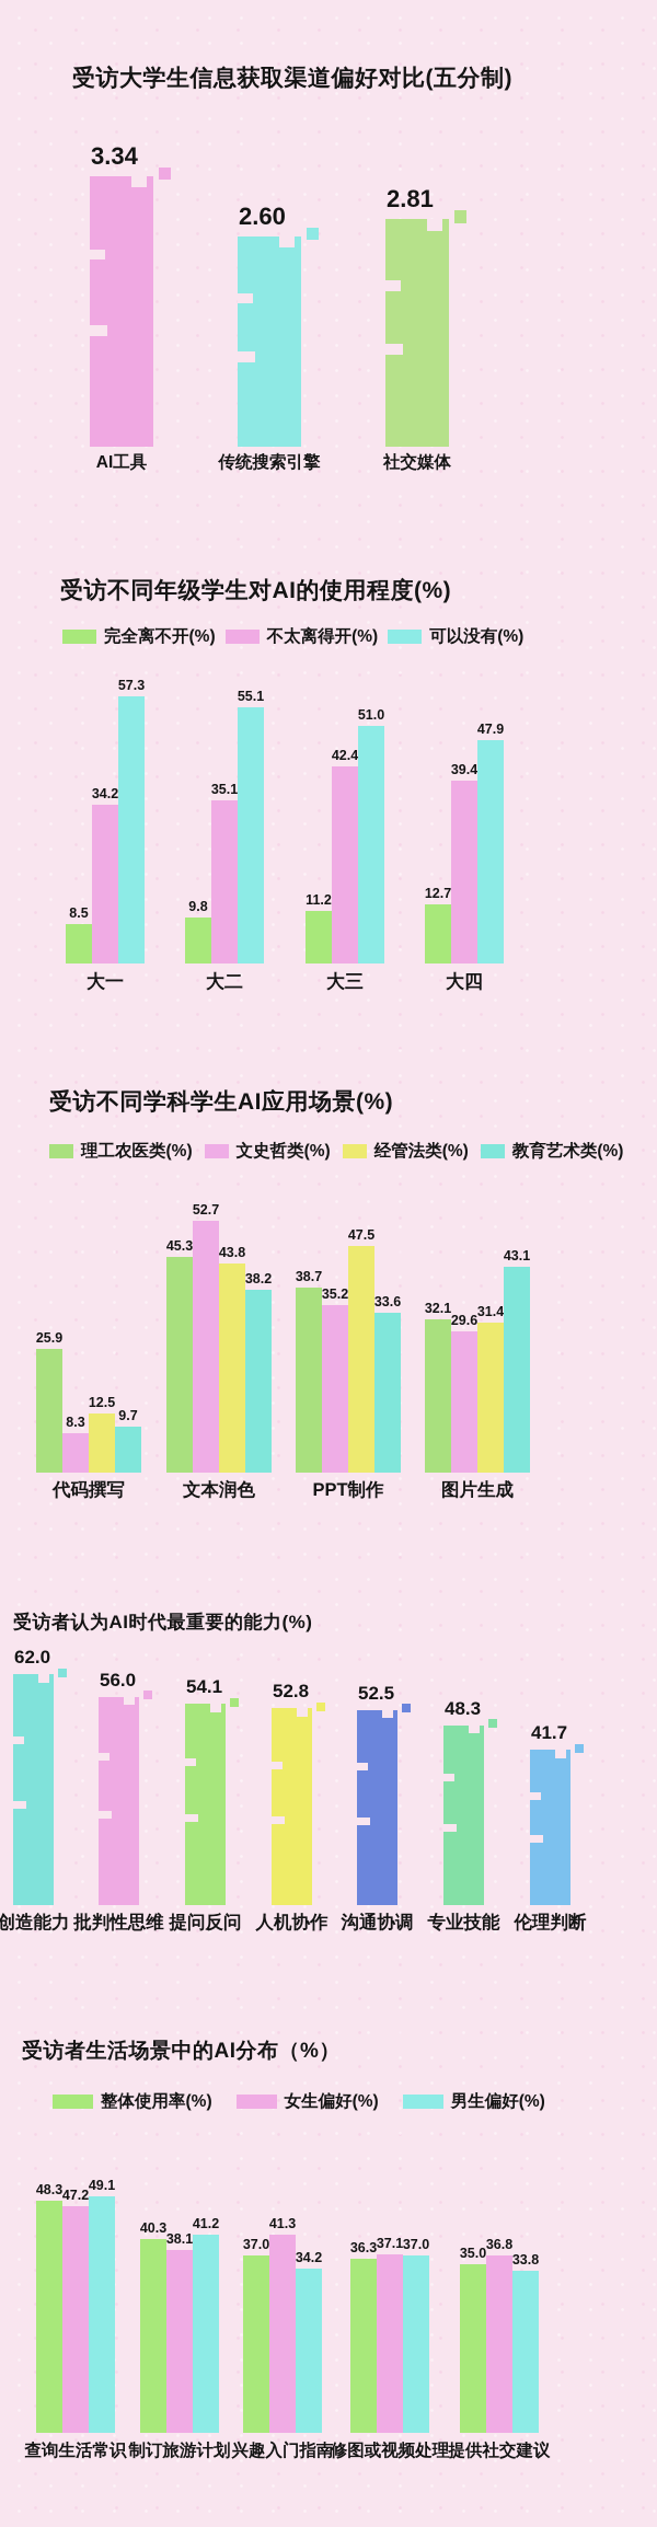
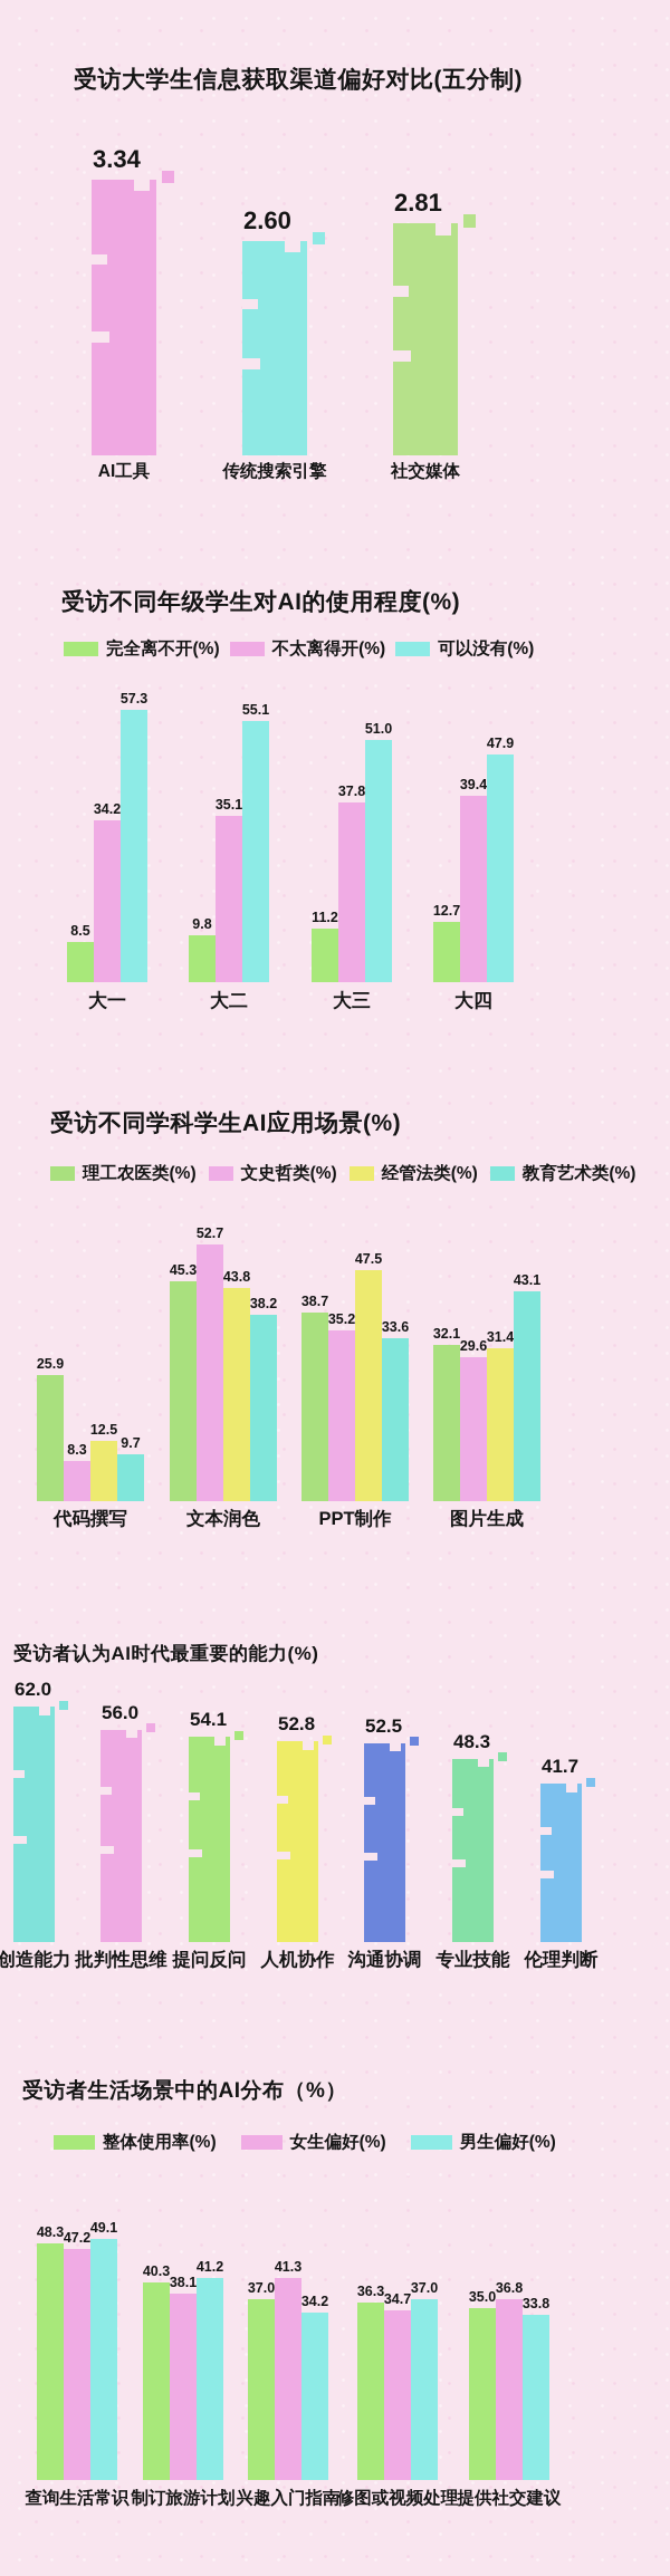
受访不同年级学生对AI的使用程度(%)/不太离得开(%)/大三: 42.4 -> 37.8
受访者生活场景中的AI分布（%）/女生偏好(%)/修图或视频处理: 37.1 -> 34.7
